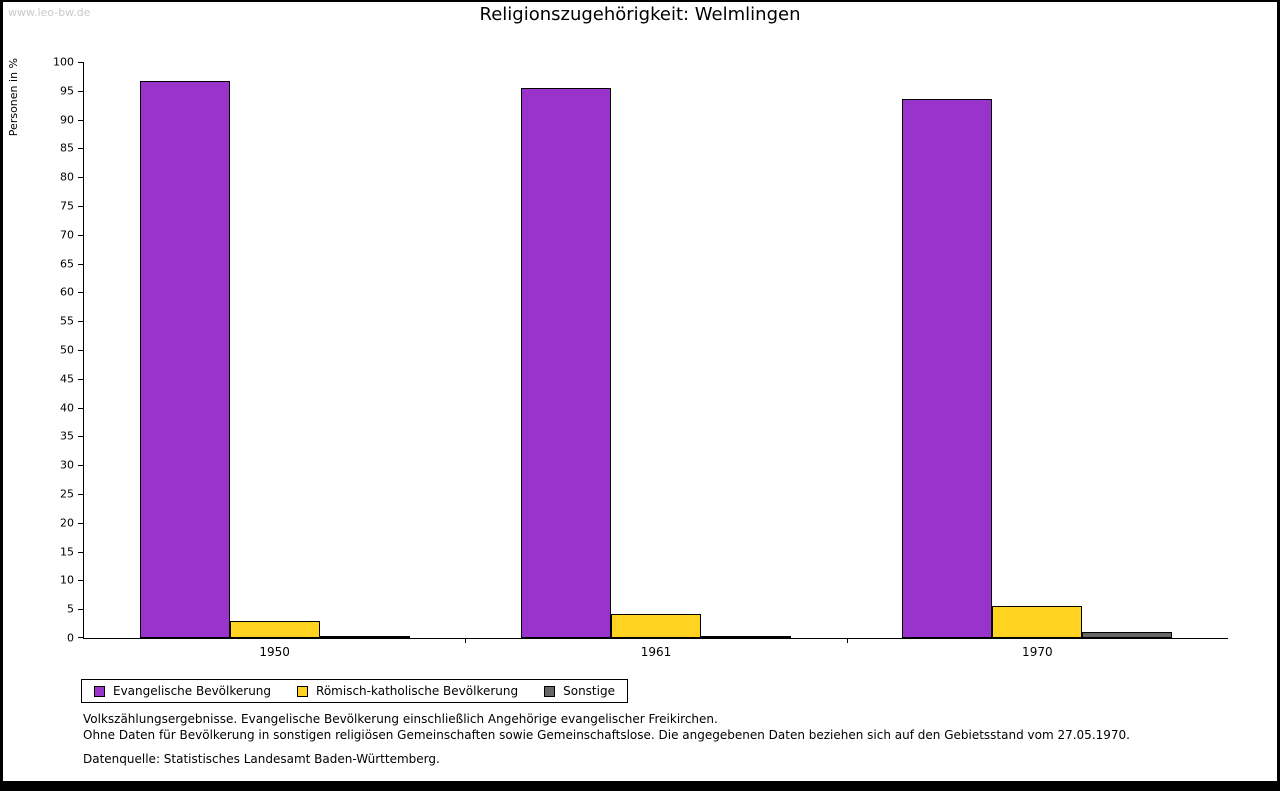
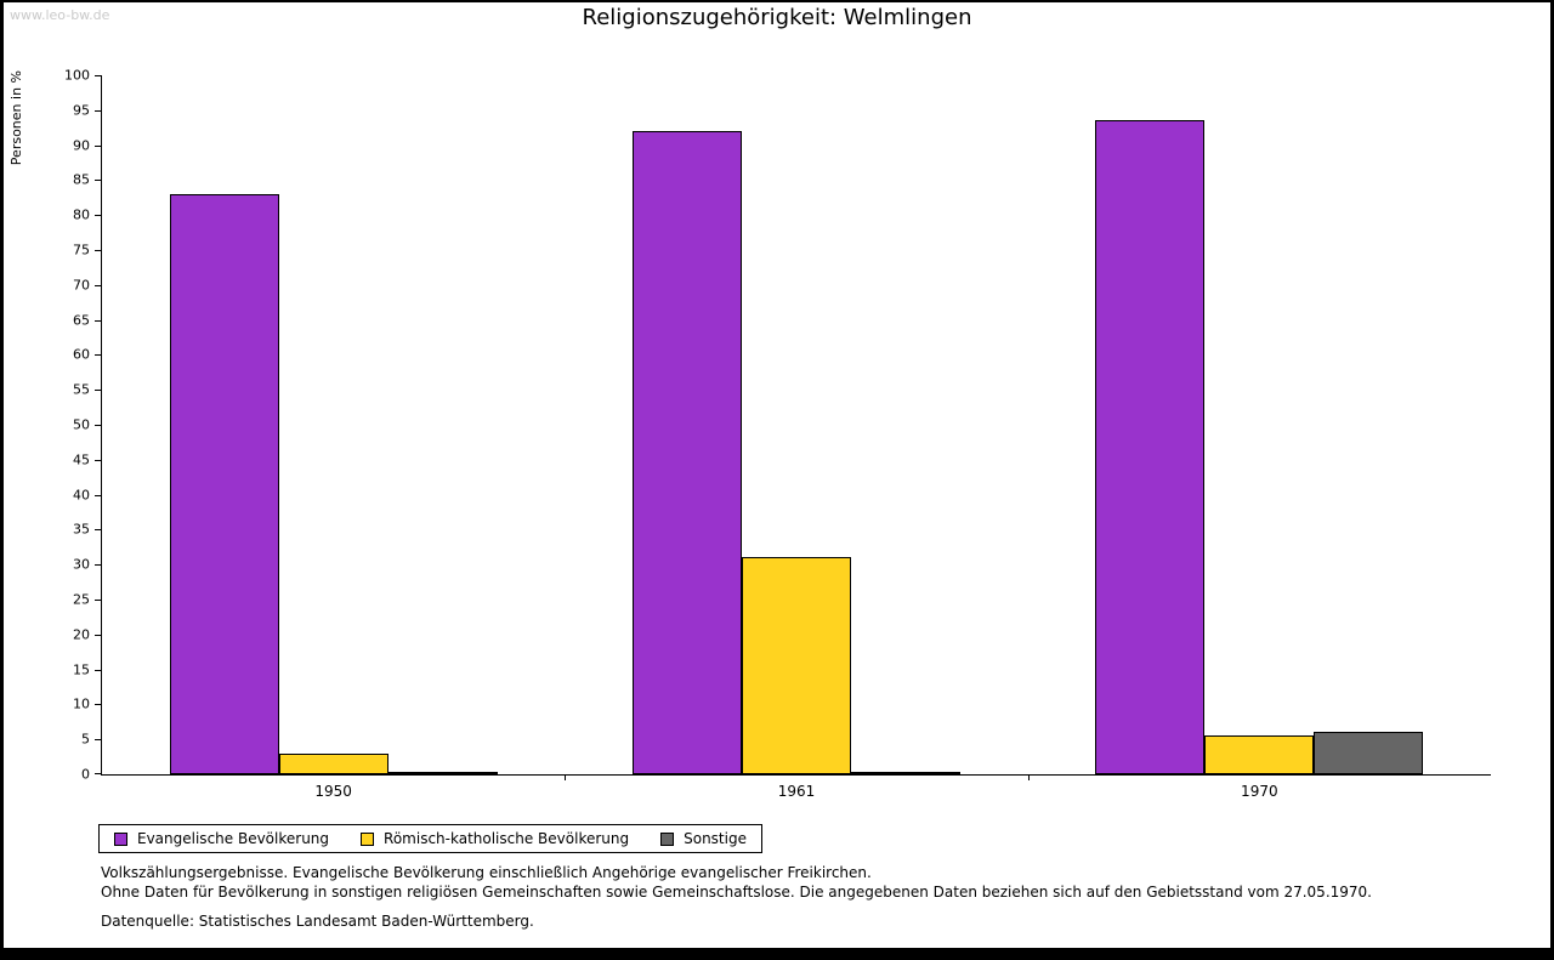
Evangelische Bevölkerung/1950: 97 -> 83
Evangelische Bevölkerung/1961: 96 -> 92
Römisch-katholische Bevölkerung/1961: 4 -> 31
Sonstige/1970: 1 -> 6
